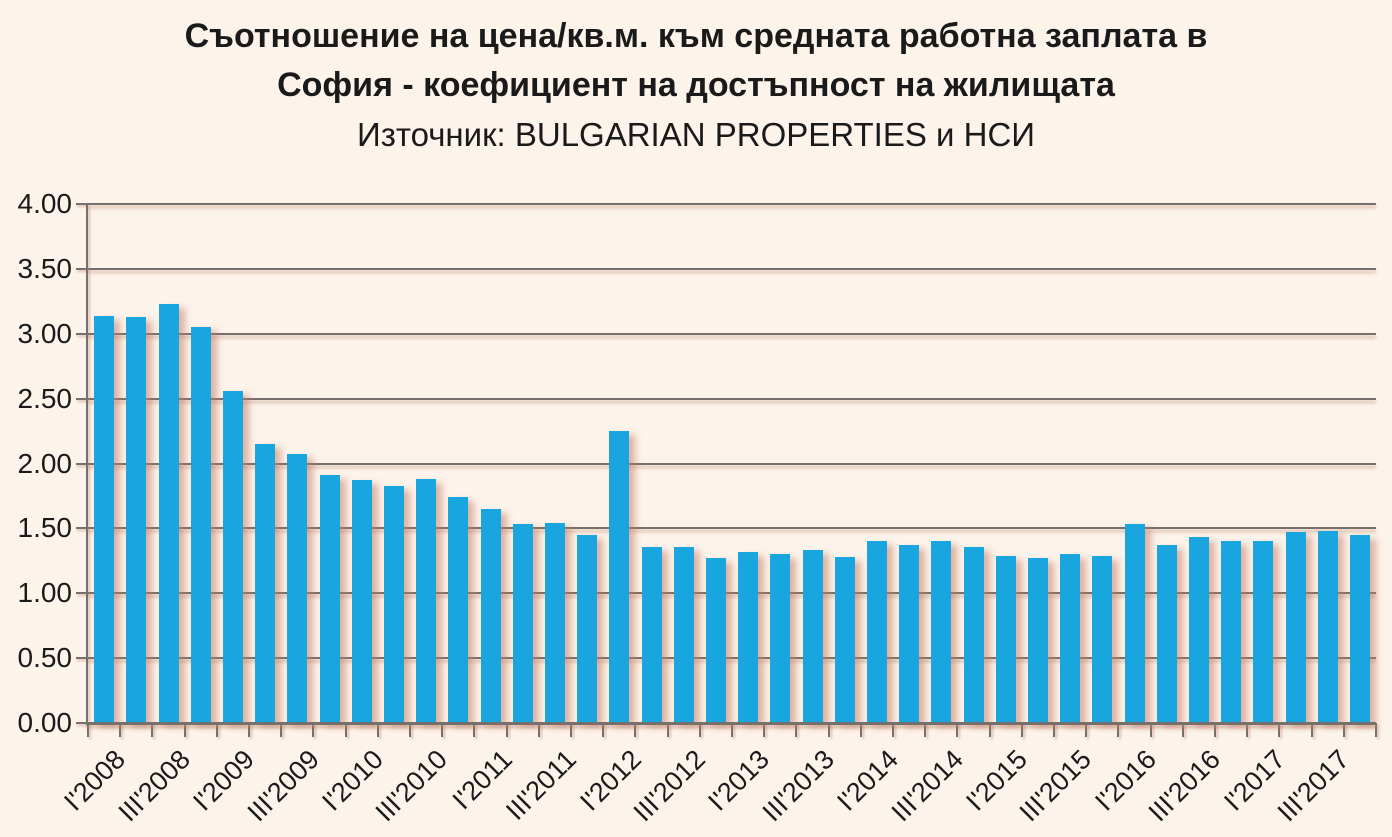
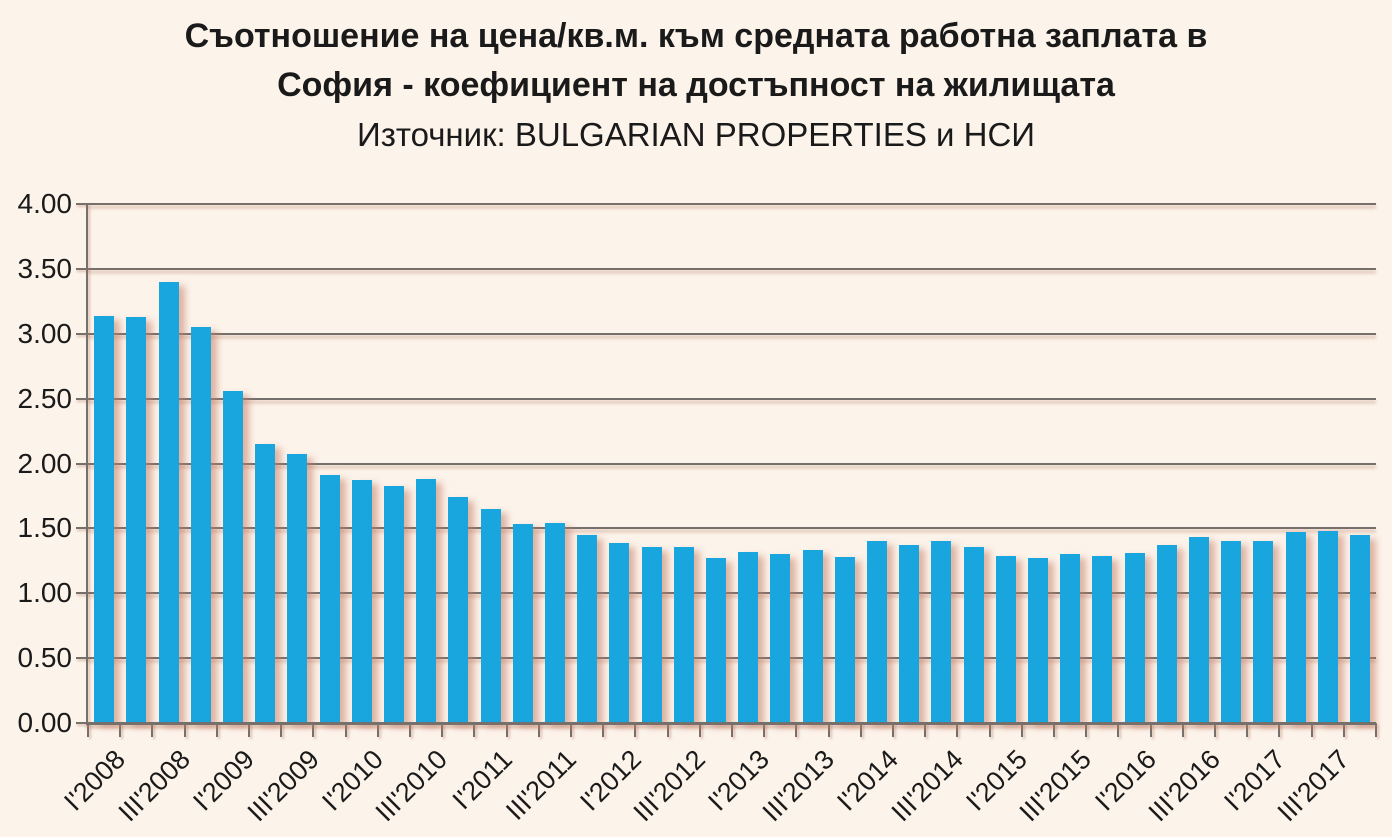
III'2008: 3.23 -> 3.40
I'2012: 2.25 -> 1.39
I'2016: 1.53 -> 1.31
